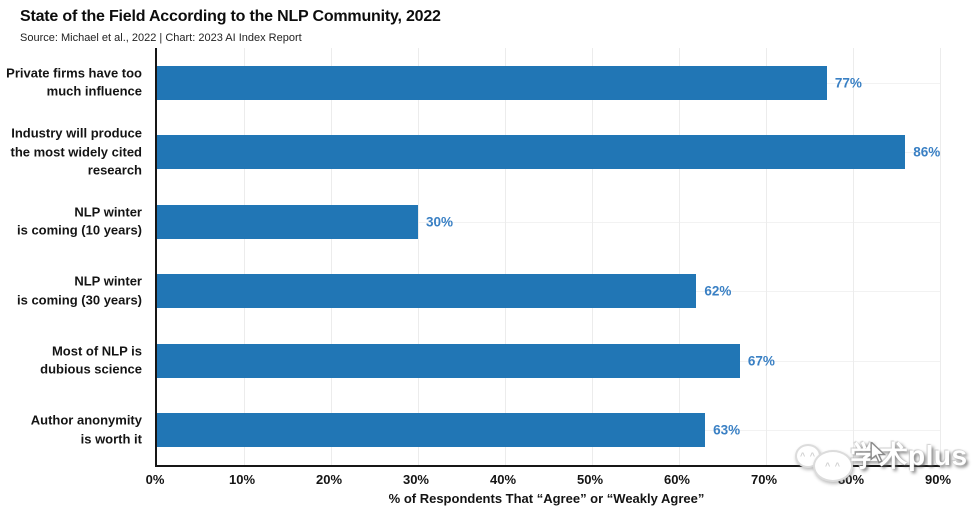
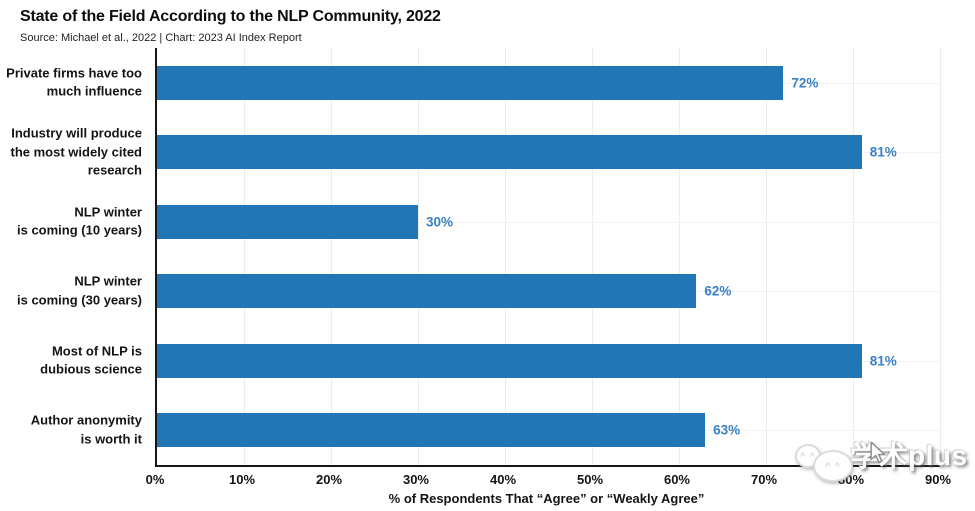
Private firms have too much influence: 77% -> 72%
Industry will produce the most widely cited research: 86% -> 81%
Most of NLP is dubious science: 67% -> 81%
